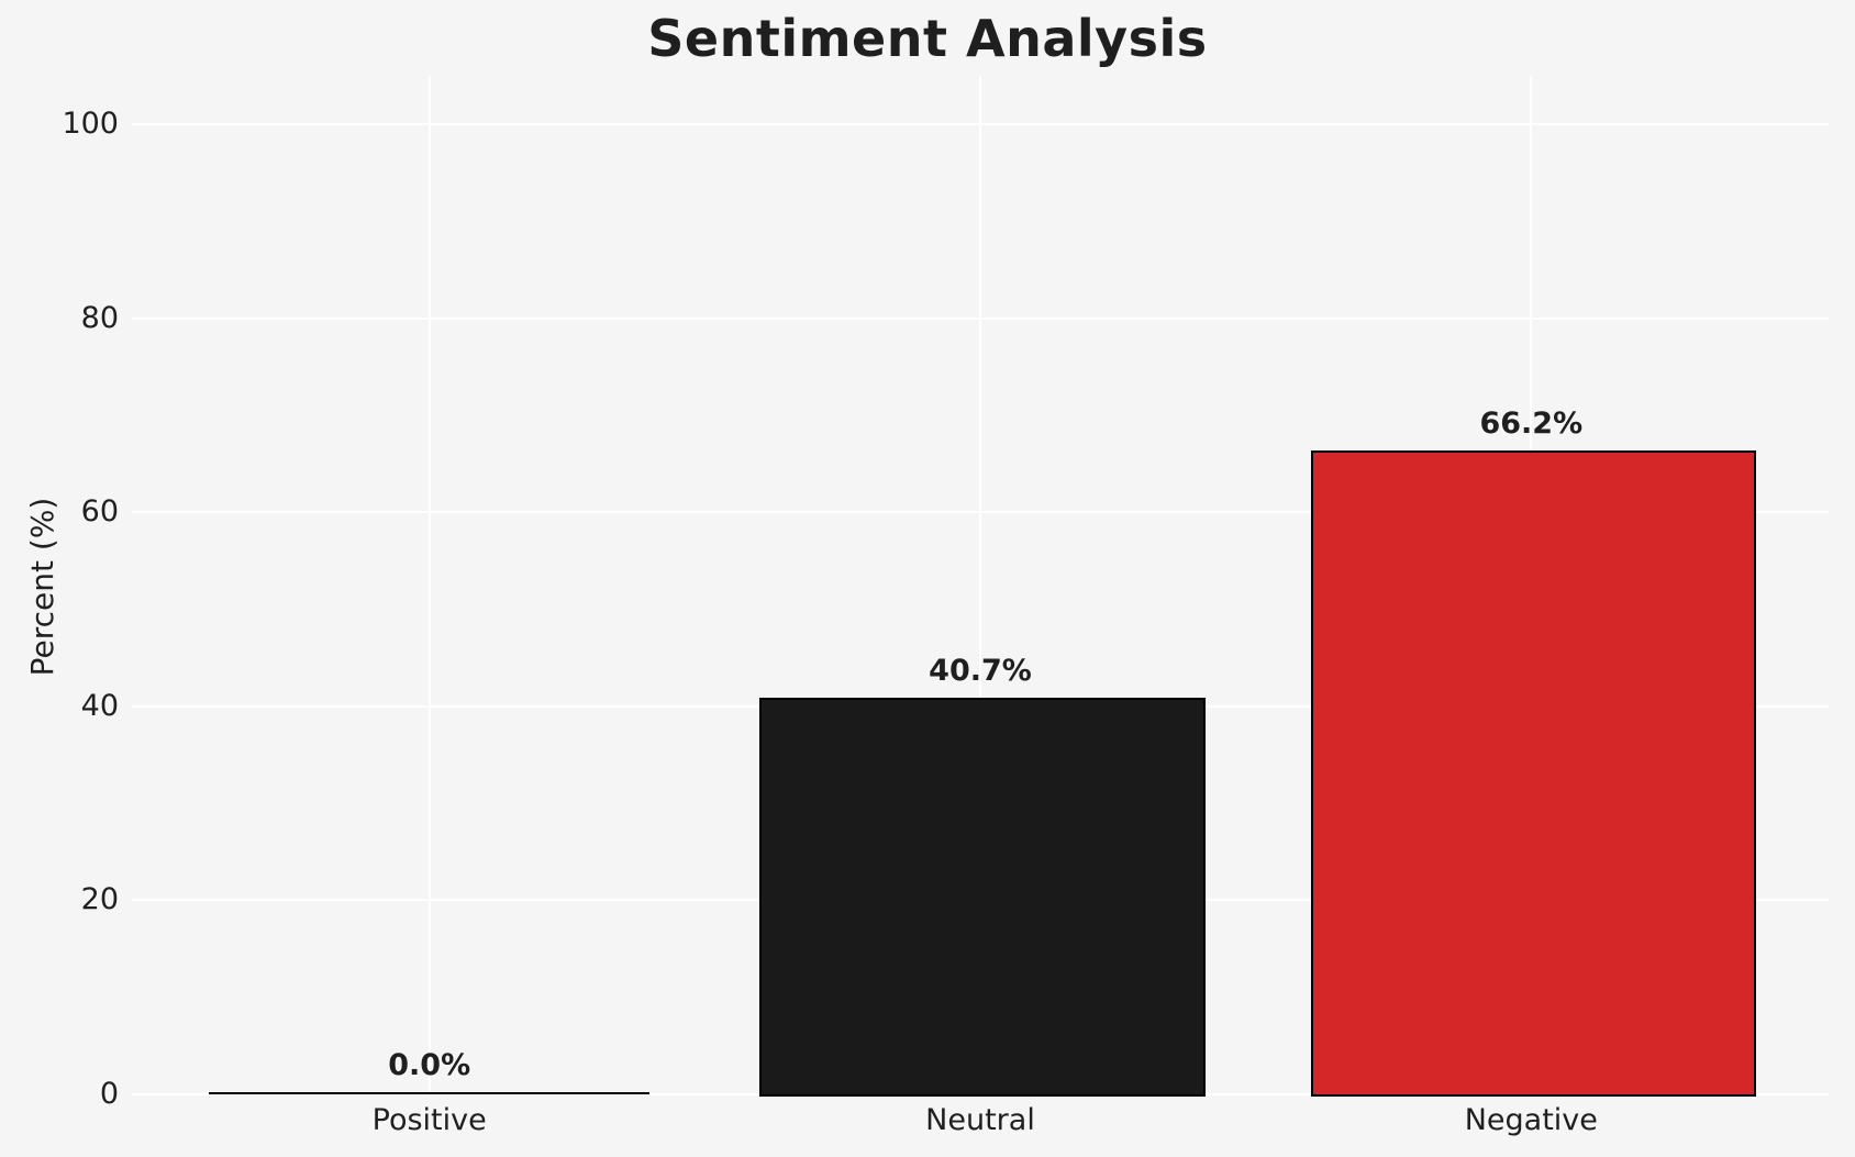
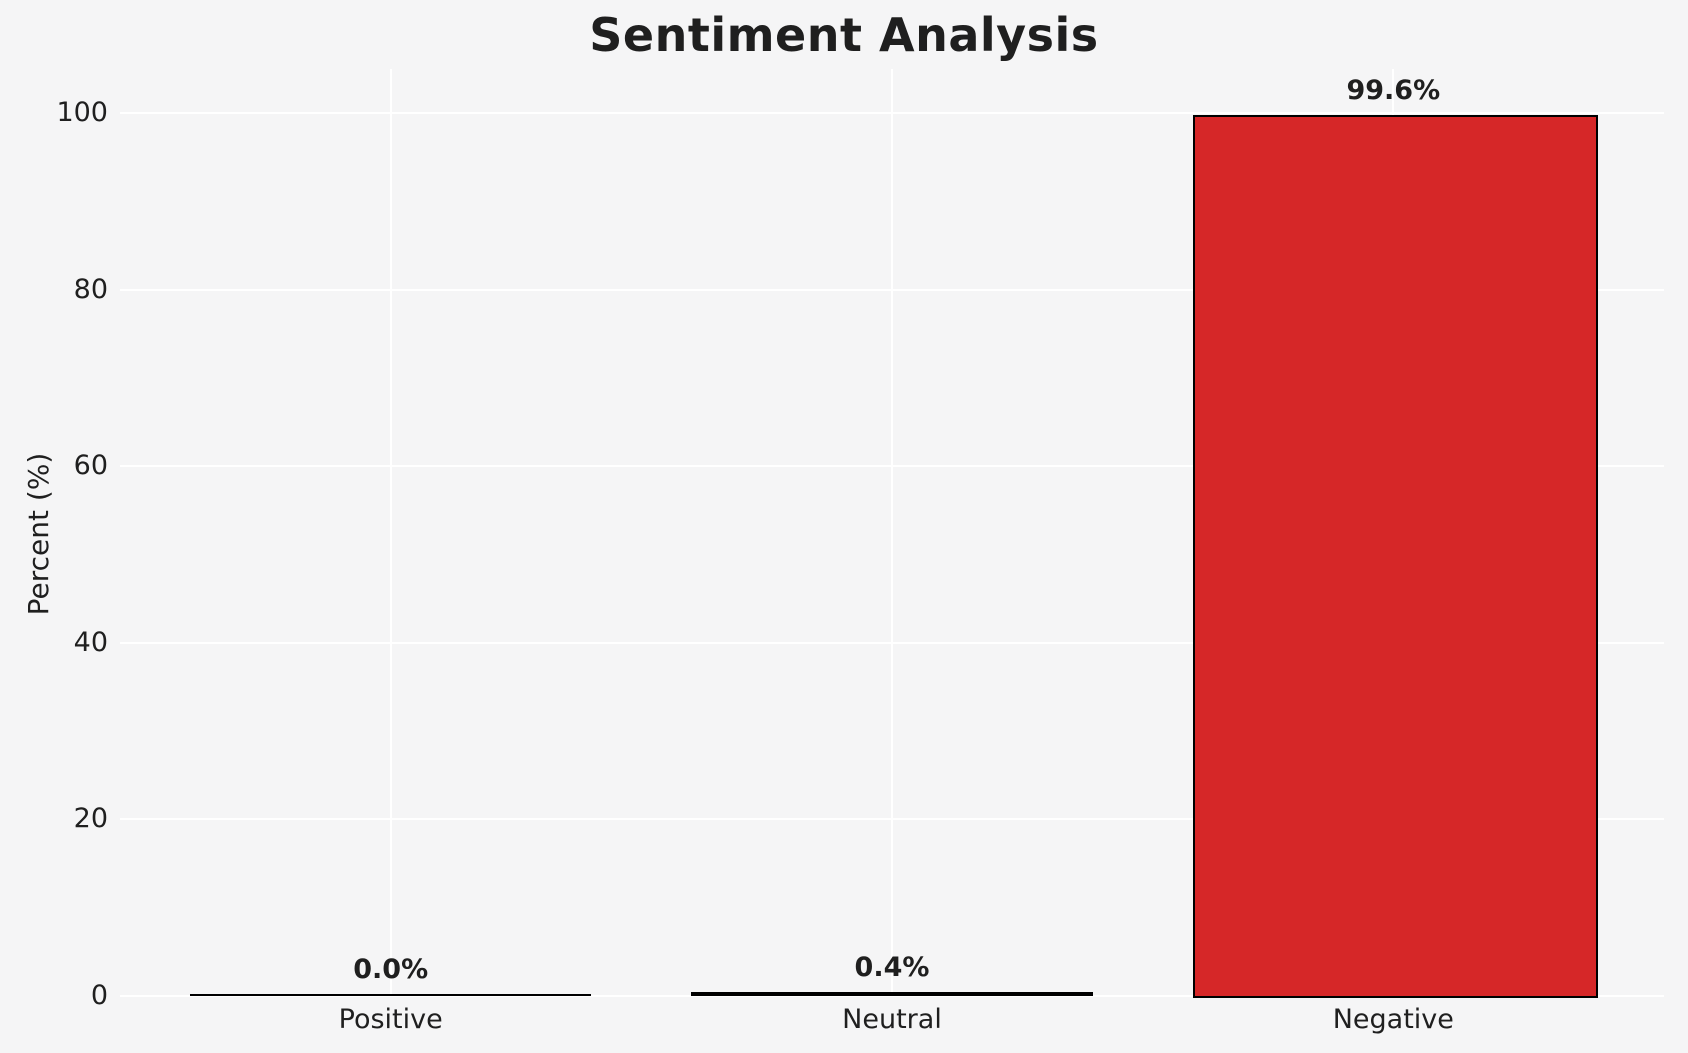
Neutral: 40.7% -> 0.4%
Negative: 66.2% -> 99.6%
